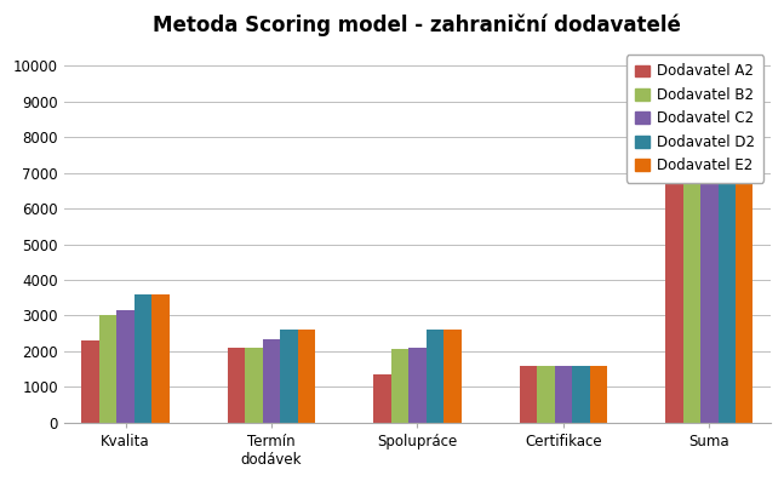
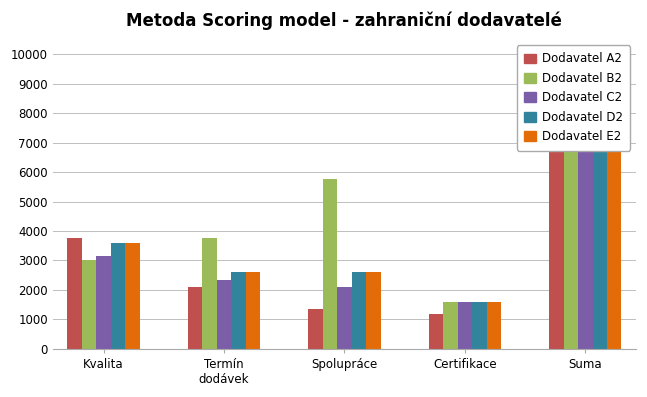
Dodavatel A2/Kvalita: 2300 -> 3750
Dodavatel B2/Termín dodávek: 2100 -> 3750
Dodavatel B2/Spolupráce: 2050 -> 5750
Dodavatel A2/Certifikace: 1600 -> 1200
